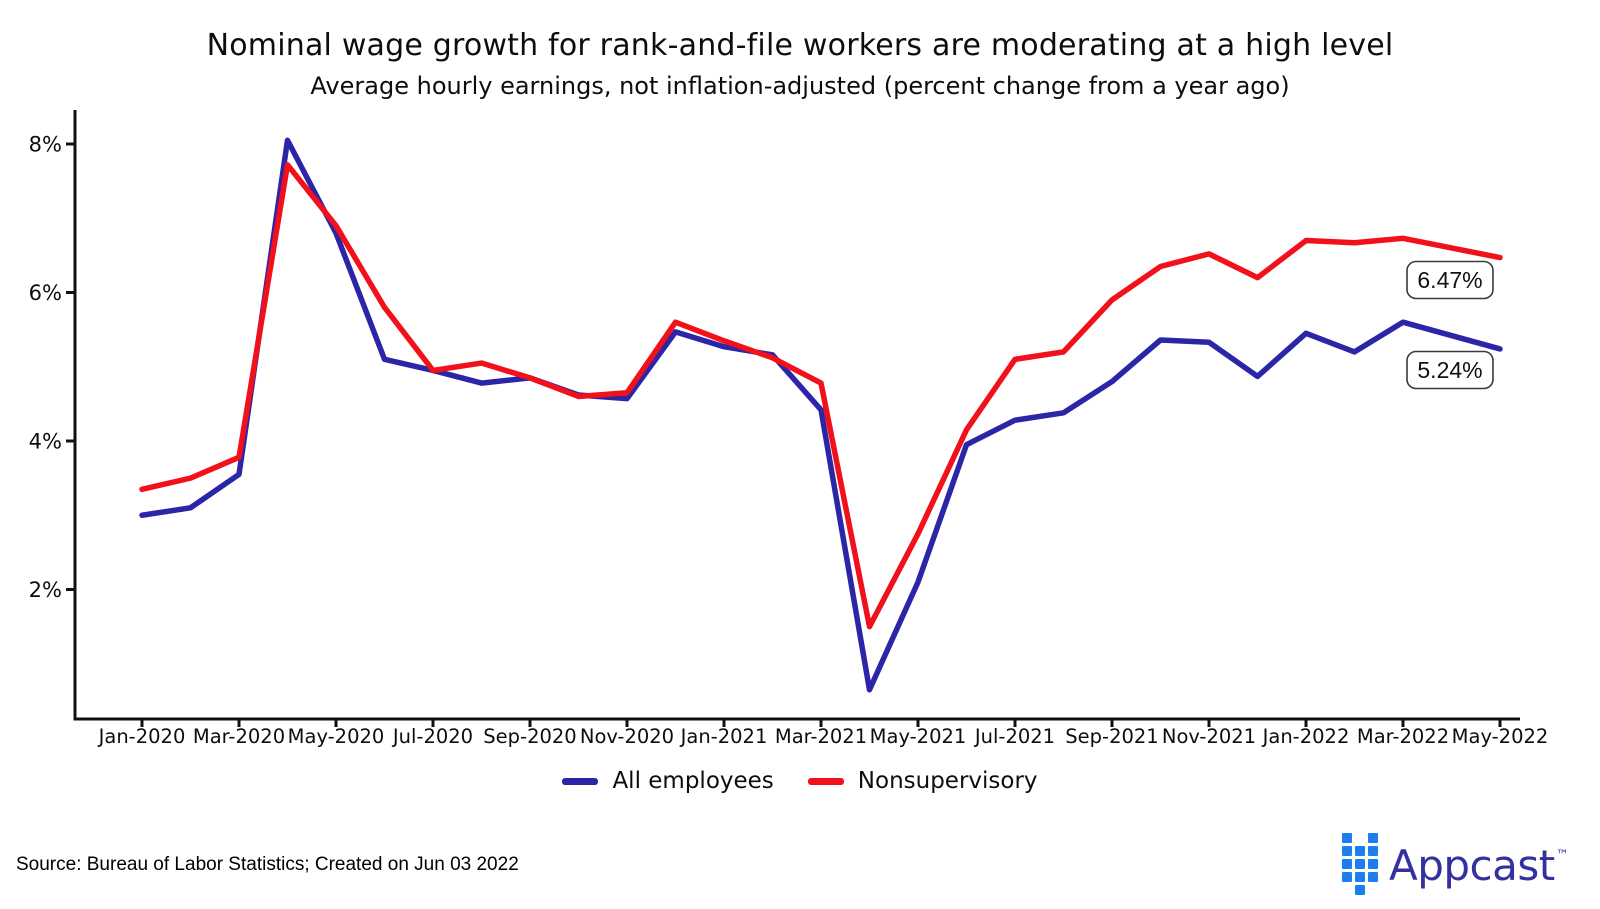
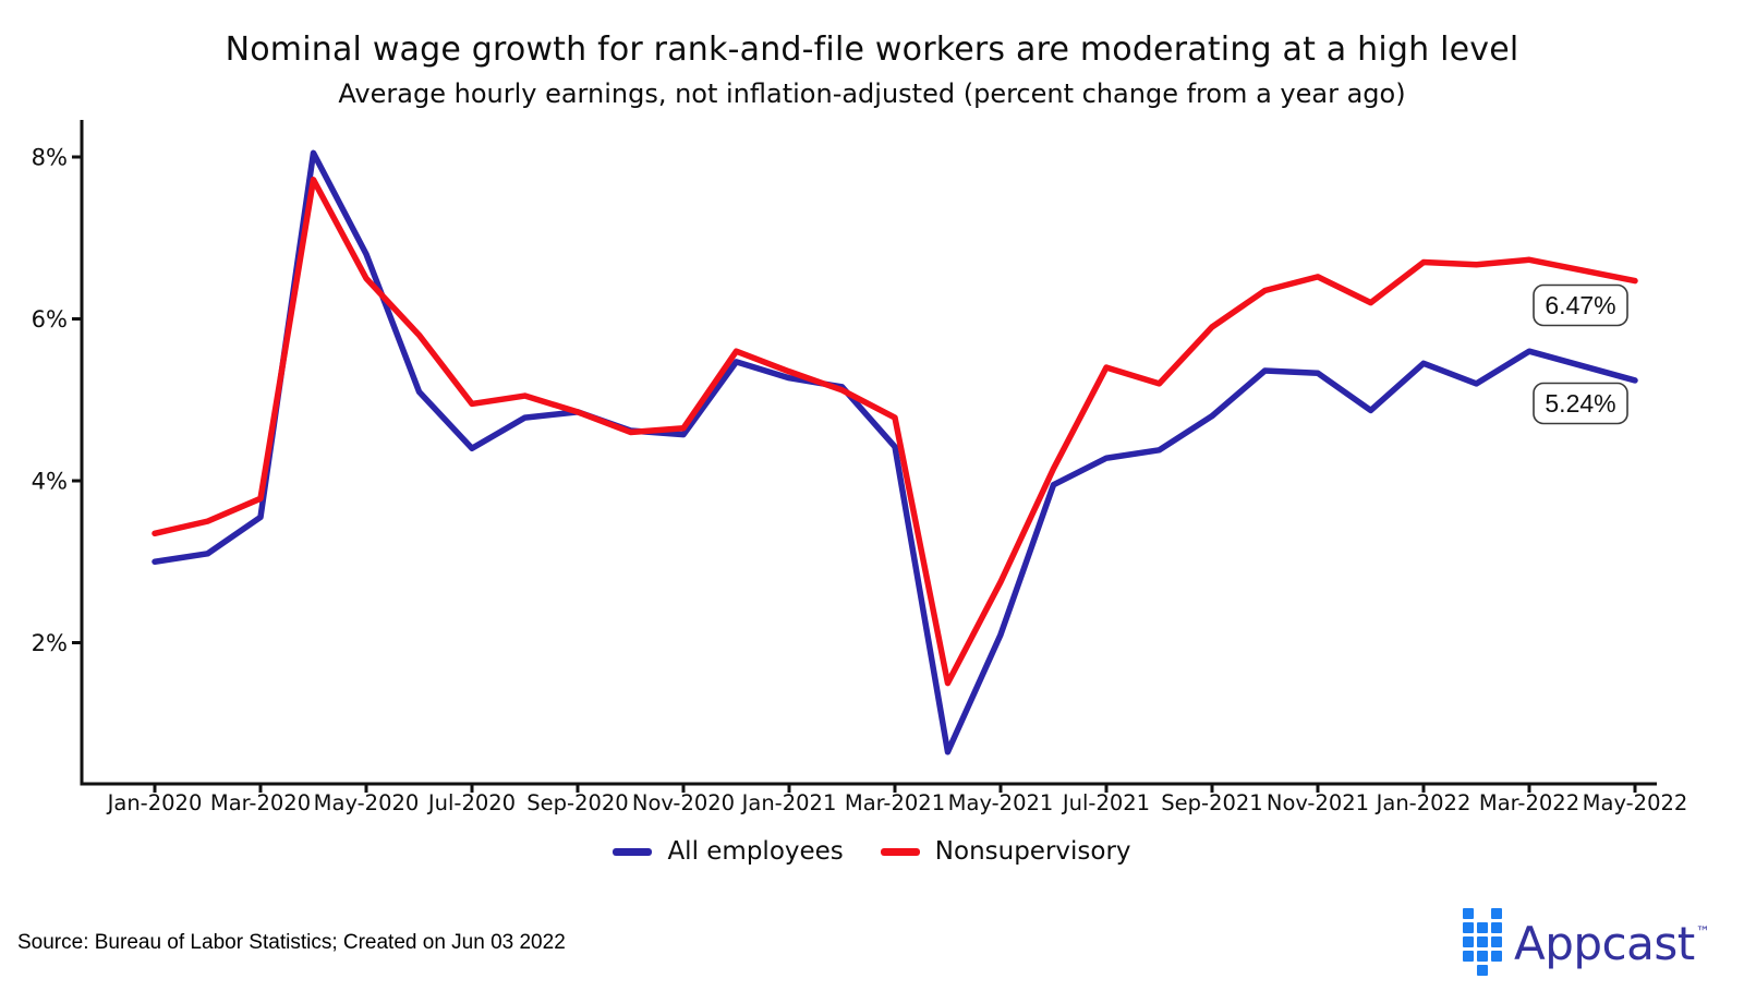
Nonsupervisory/May-2020: 6.9% -> 6.5%
All employees/Jul-2020: 5.0% -> 4.4%
Nonsupervisory/Jul-2021: 5.1% -> 5.4%
